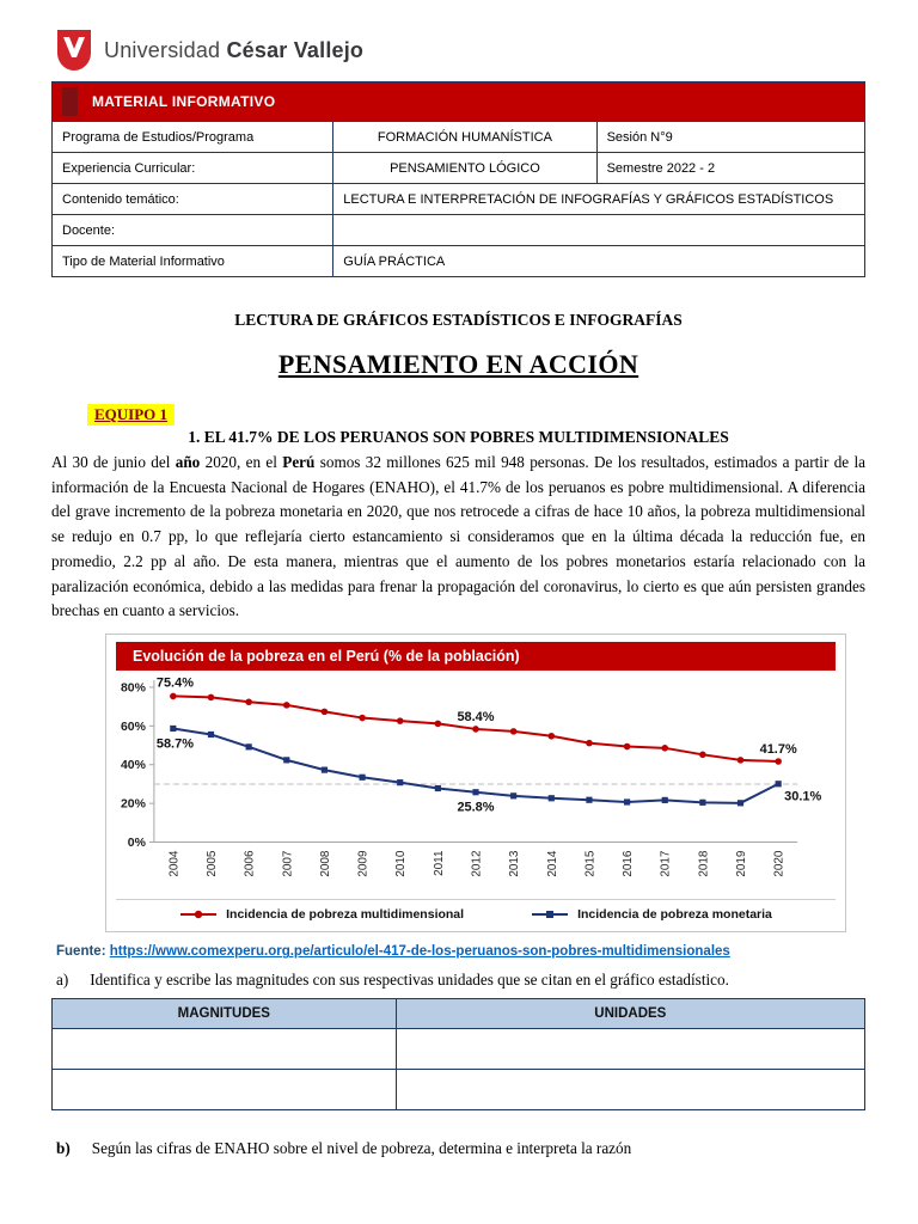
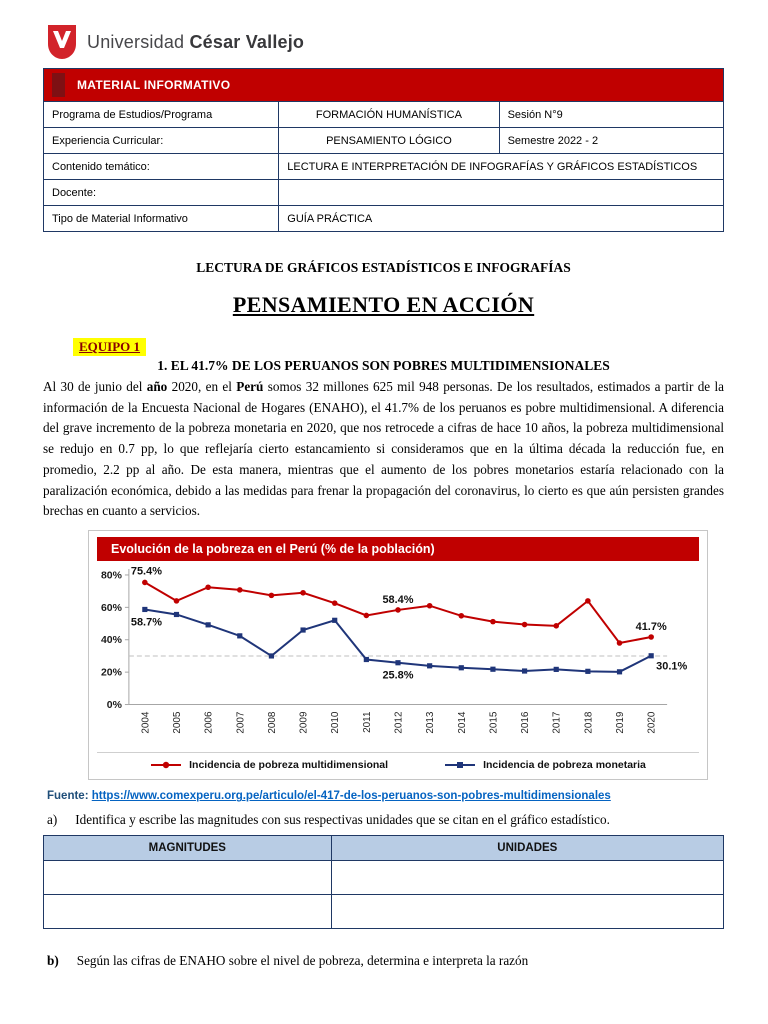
Incidencia de pobreza multidimensional/2005: 75% -> 64%
Incidencia de pobreza monetaria/2008: 37% -> 30%
Incidencia de pobreza multidimensional/2009: 64% -> 69%
Incidencia de pobreza monetaria/2009: 34% -> 46%
Incidencia de pobreza monetaria/2010: 31% -> 52%
Incidencia de pobreza multidimensional/2011: 61% -> 55%
Incidencia de pobreza multidimensional/2013: 57% -> 61%
Incidencia de pobreza multidimensional/2018: 45% -> 64%
Incidencia de pobreza multidimensional/2019: 42% -> 38%
